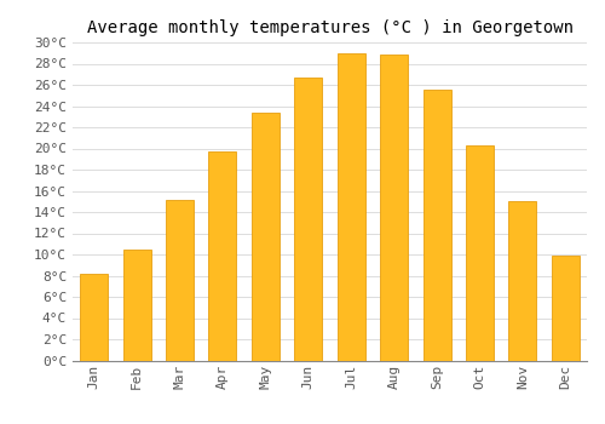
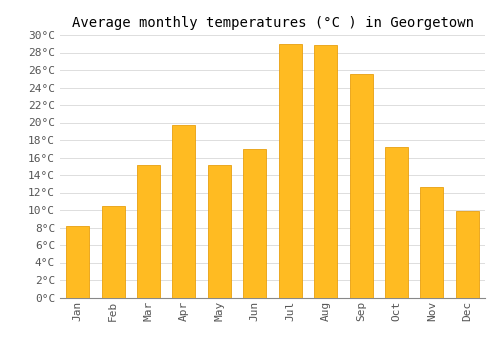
May: 23.4°C -> 15.2°C
Jun: 26.7°C -> 17.0°C
Oct: 20.3°C -> 17.2°C
Nov: 15.0°C -> 12.6°C
